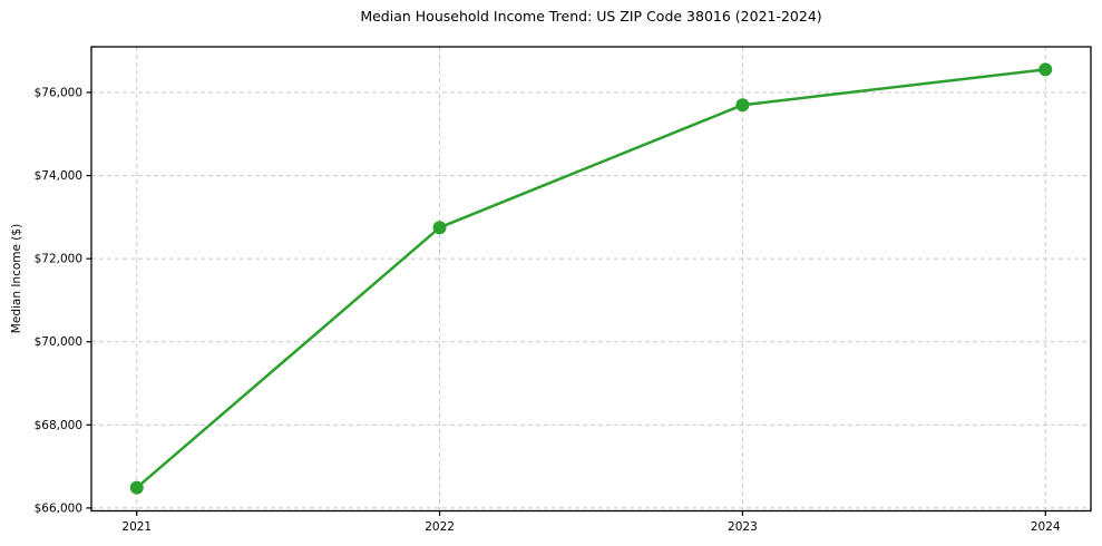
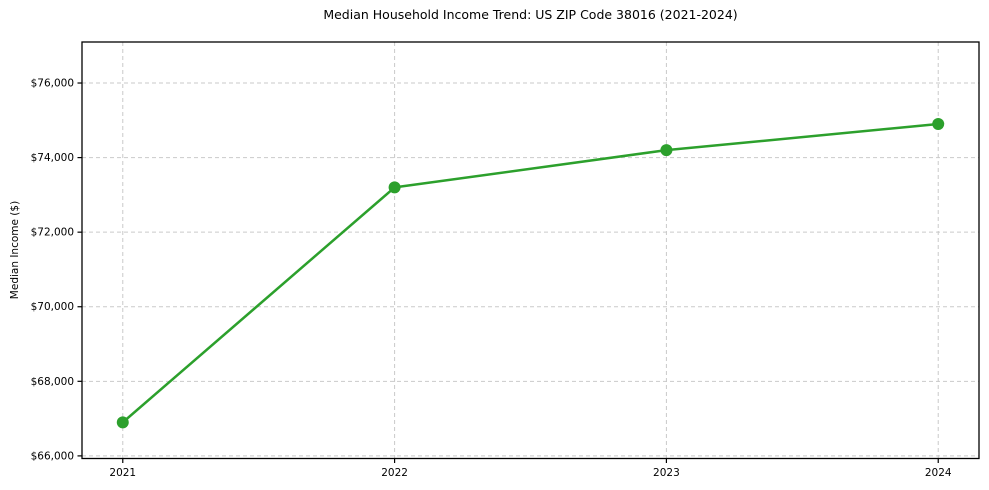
2021: $66500 -> $66900
2022: $72800 -> $73200
2023: $75700 -> $74200
2024: $76600 -> $74900
